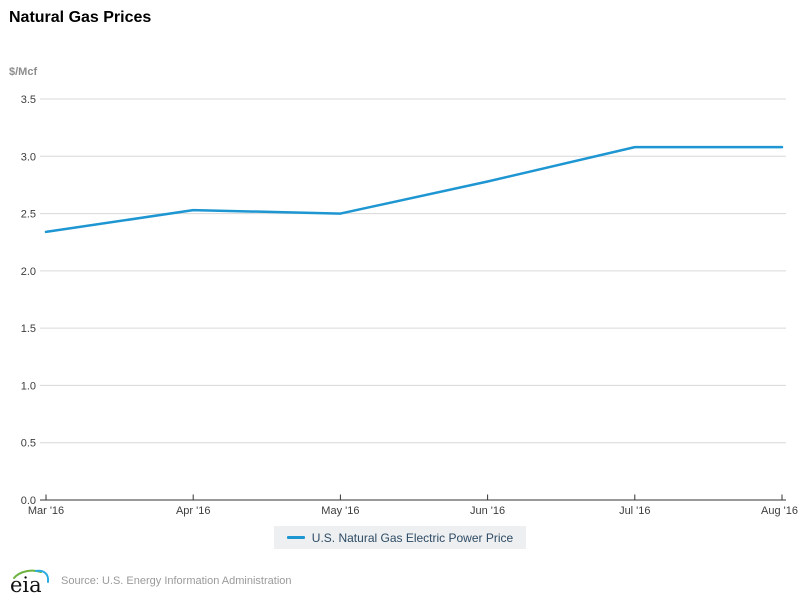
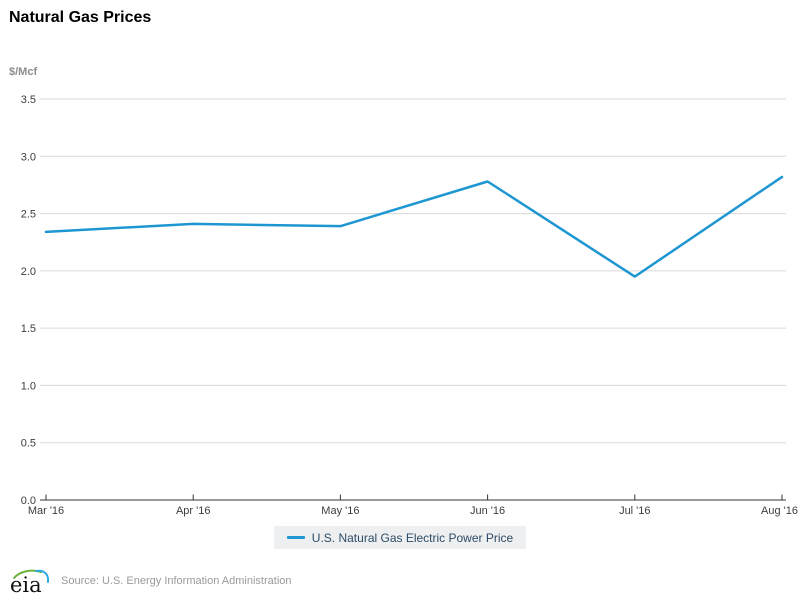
Apr '16: 2.53 -> 2.41
May '16: 2.50 -> 2.39
Jul '16: 3.08 -> 1.95
Aug '16: 3.08 -> 2.82
